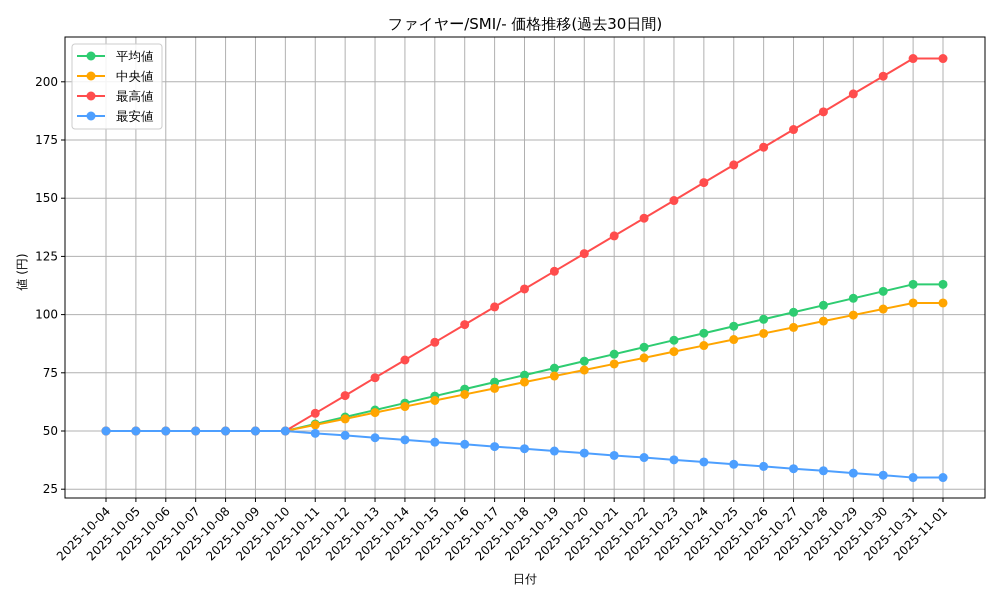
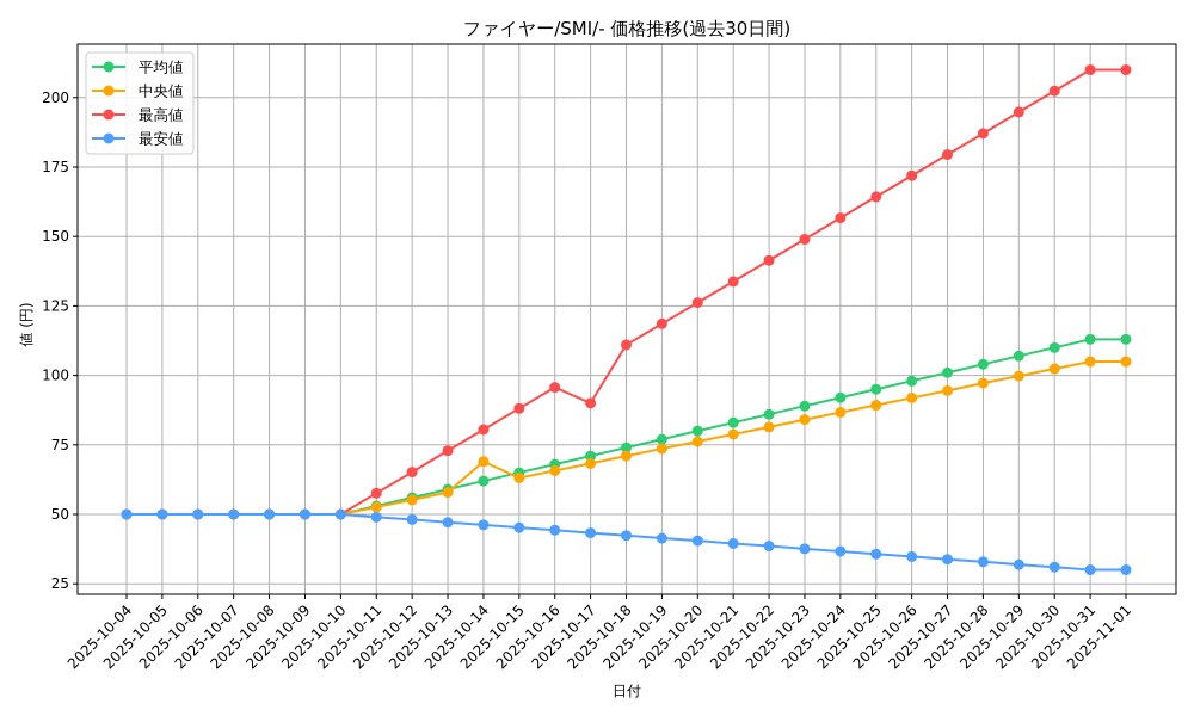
中央値/2025-10-14: 60 -> 69
最高値/2025-10-17: 103 -> 90
